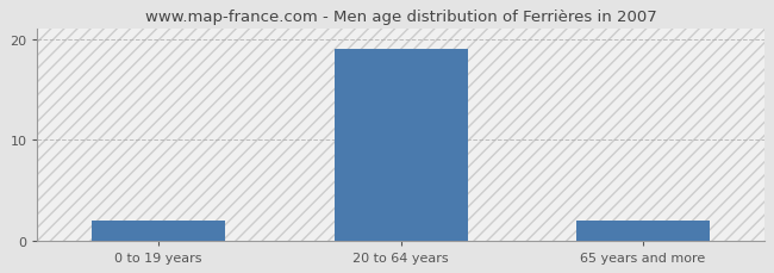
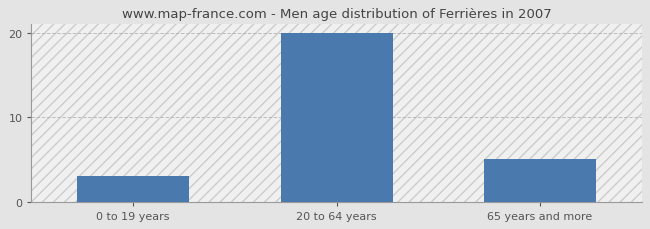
0 to 19 years: 2 -> 3
20 to 64 years: 19 -> 20
65 years and more: 2 -> 5
